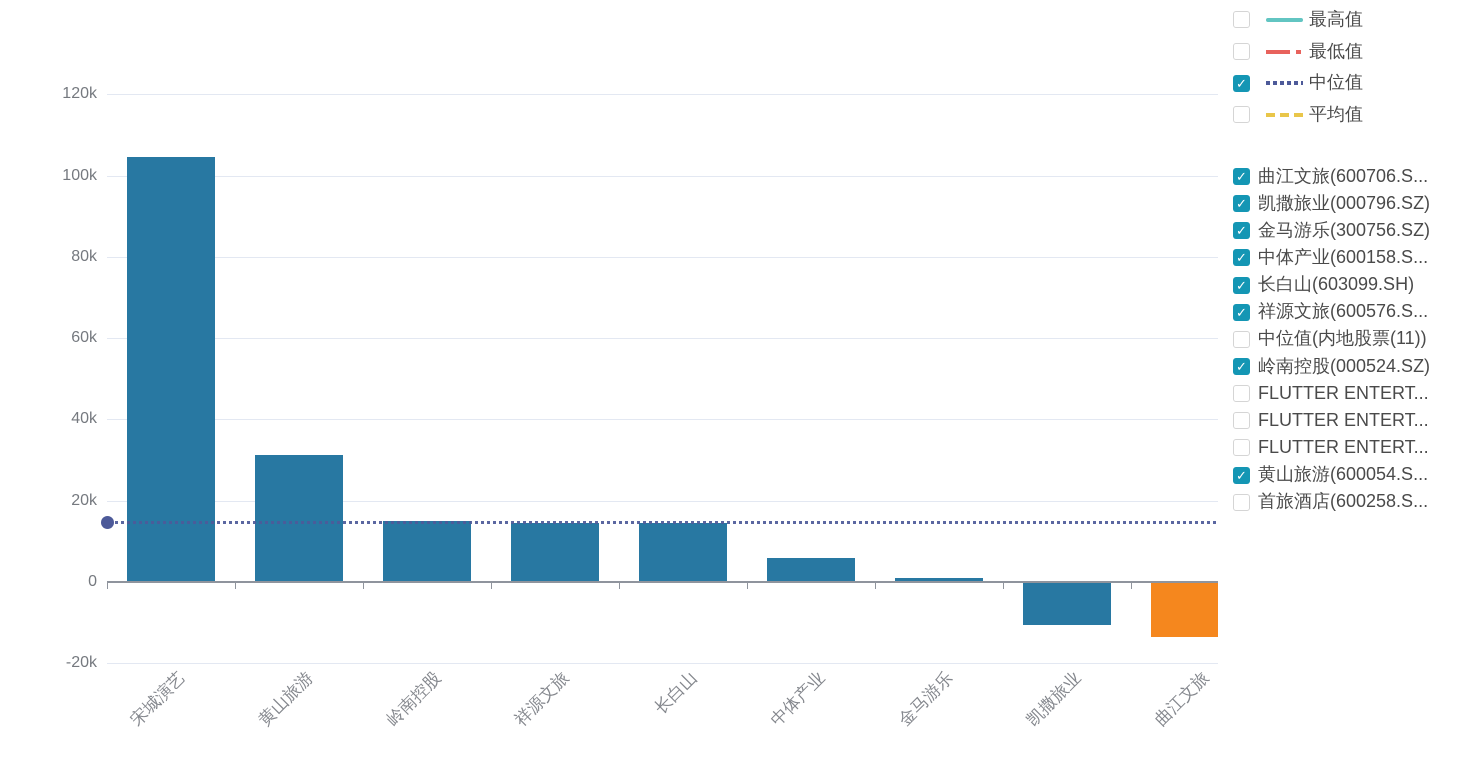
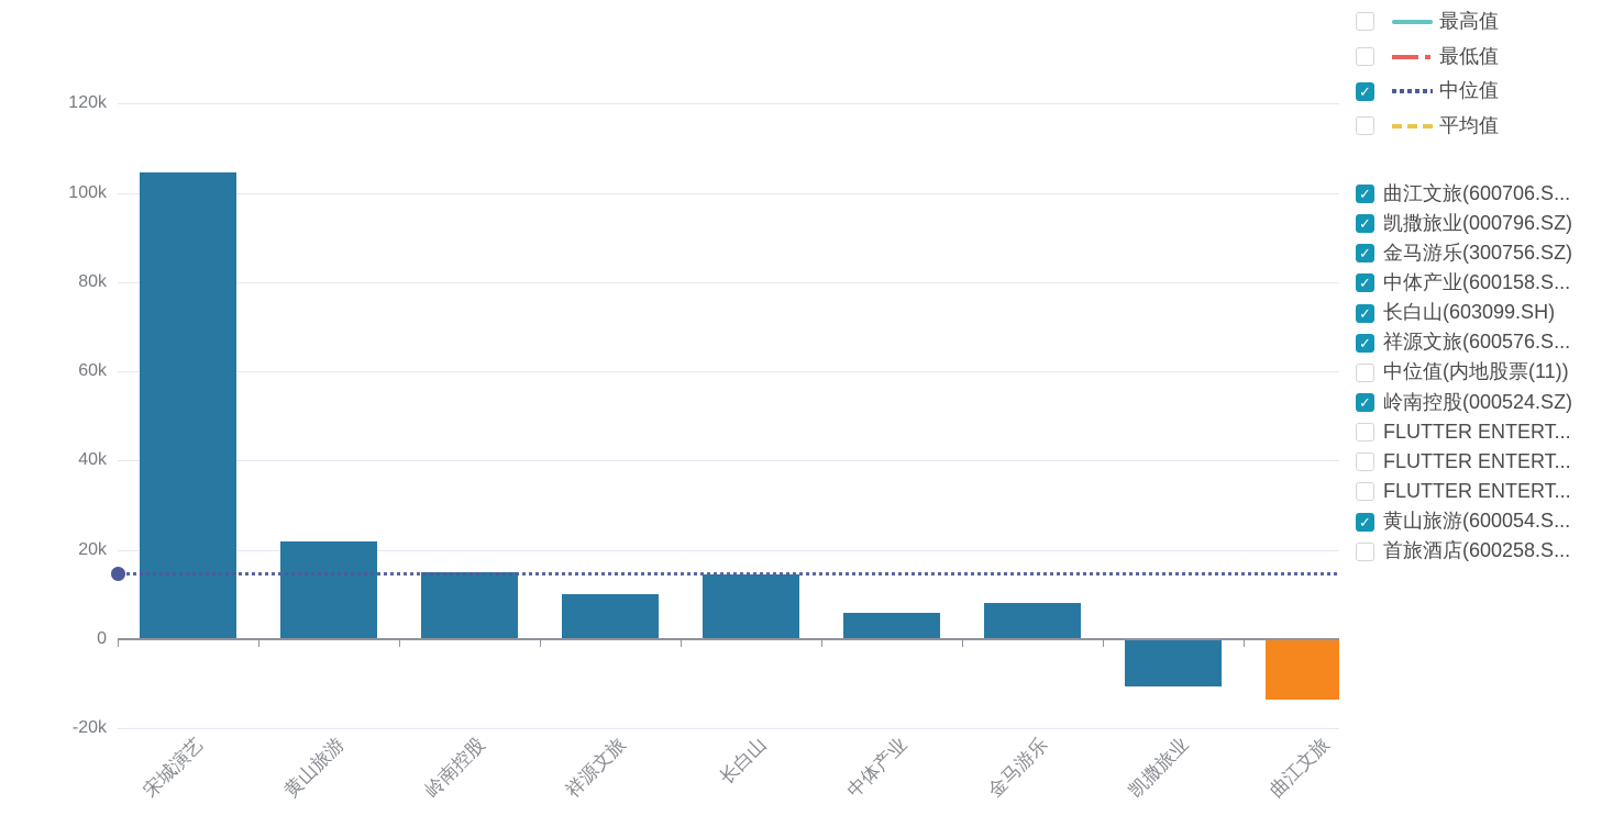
黄山旅游: 31k -> 22k
祥源文旅: 14k -> 10k
金马游乐: 1k -> 8k
